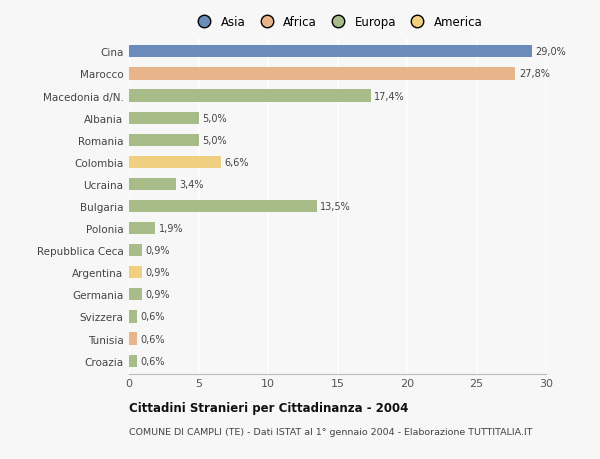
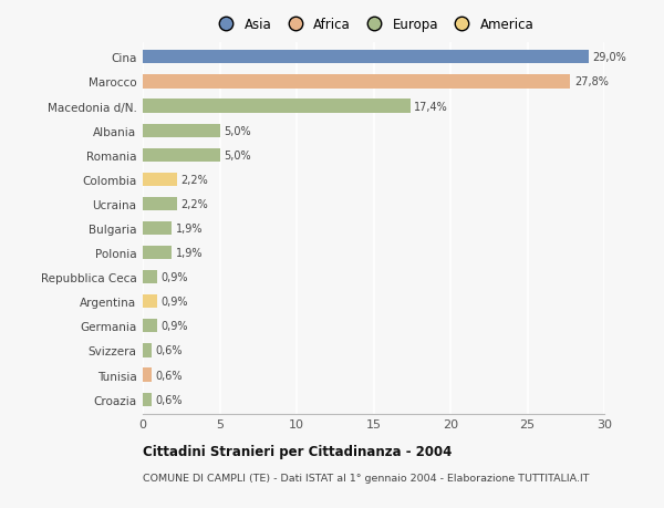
Colombia: 6,6% -> 2,2%
Ucraina: 3,4% -> 2,2%
Bulgaria: 13,5% -> 1,9%
